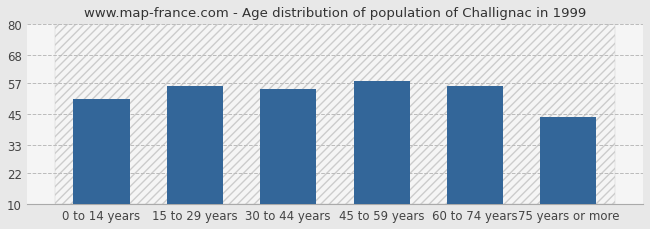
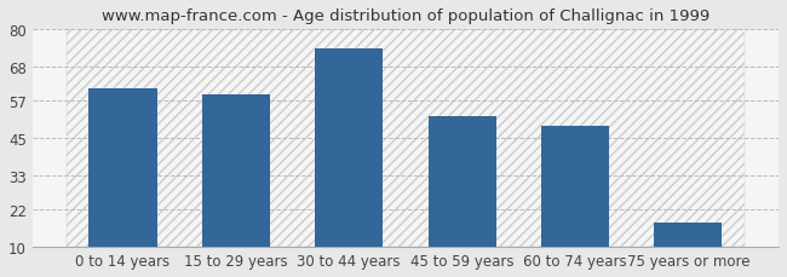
0 to 14 years: 51 -> 61
15 to 29 years: 56 -> 59
30 to 44 years: 55 -> 74
45 to 59 years: 58 -> 52
60 to 74 years: 56 -> 49
75 years or more: 44 -> 18
